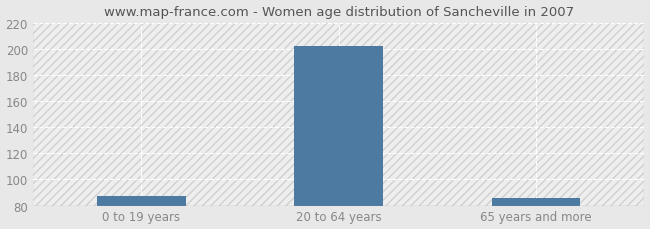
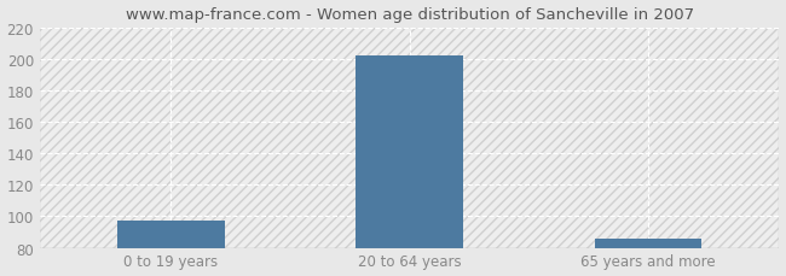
0 to 19 years: 87 -> 97
